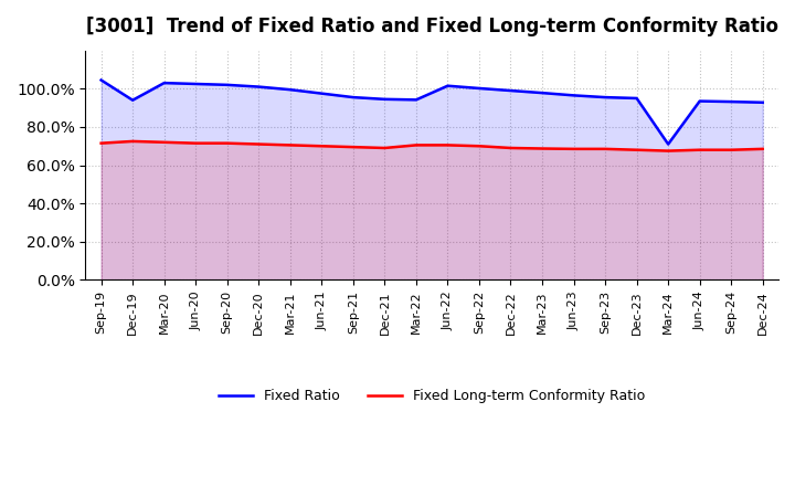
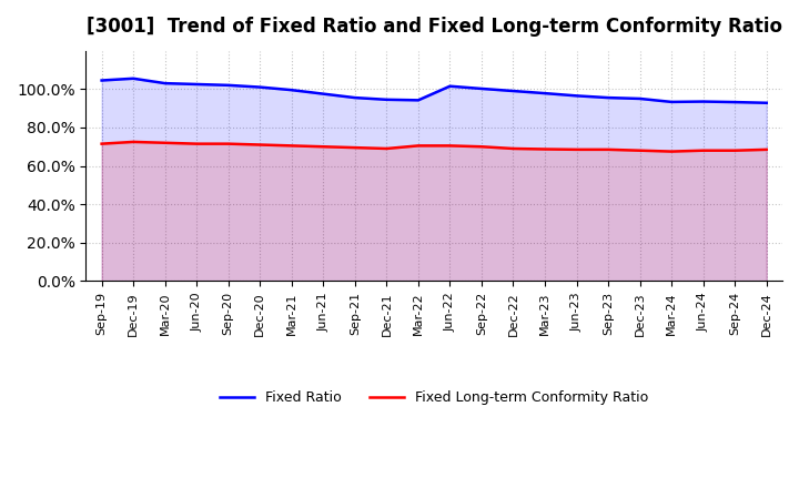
Fixed Ratio/Dec-19: 94% -> 106%
Fixed Ratio/Mar-24: 71% -> 93%
